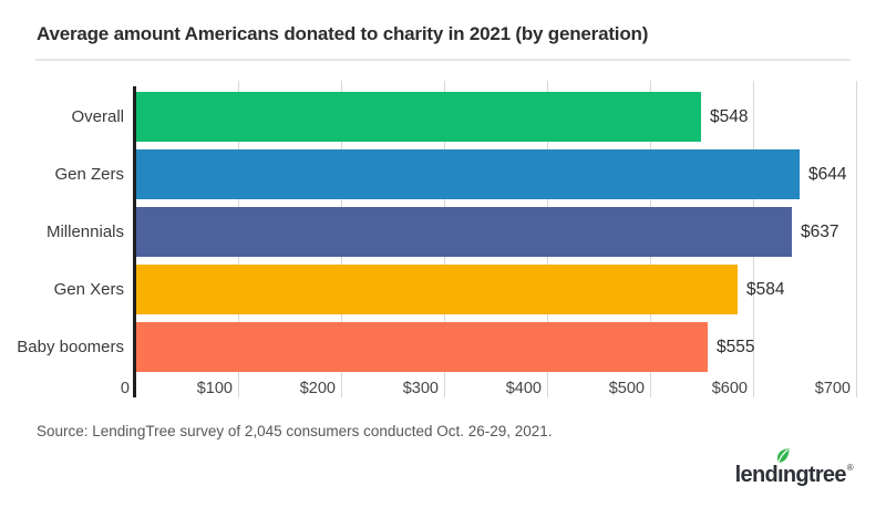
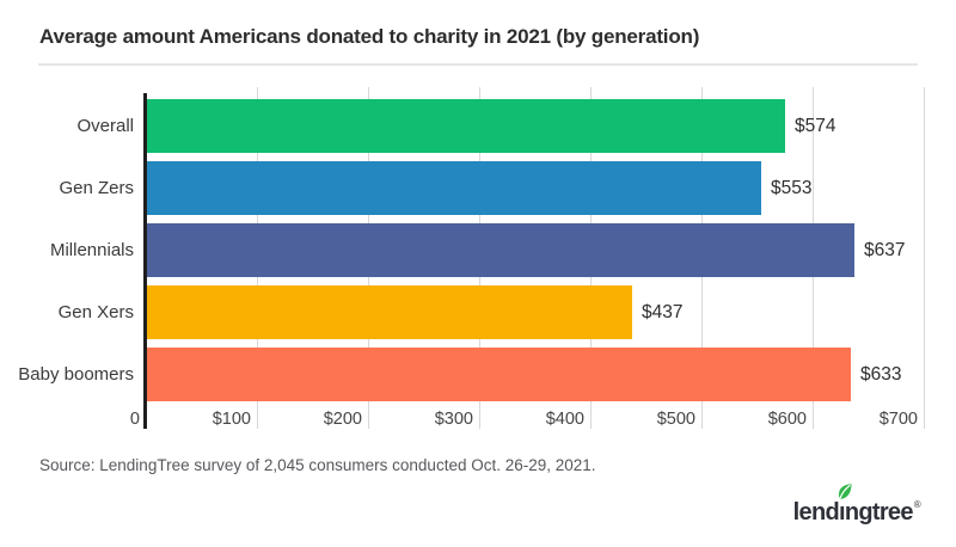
Overall: $548 -> $574
Gen Zers: $644 -> $553
Gen Xers: $584 -> $437
Baby boomers: $555 -> $633
